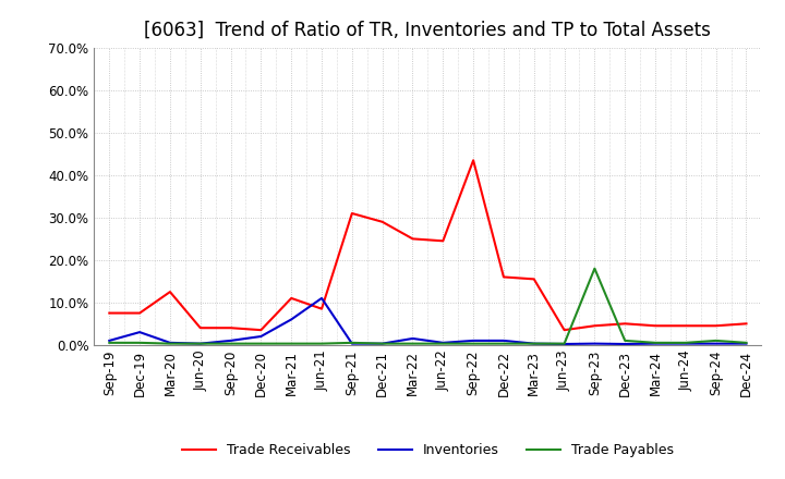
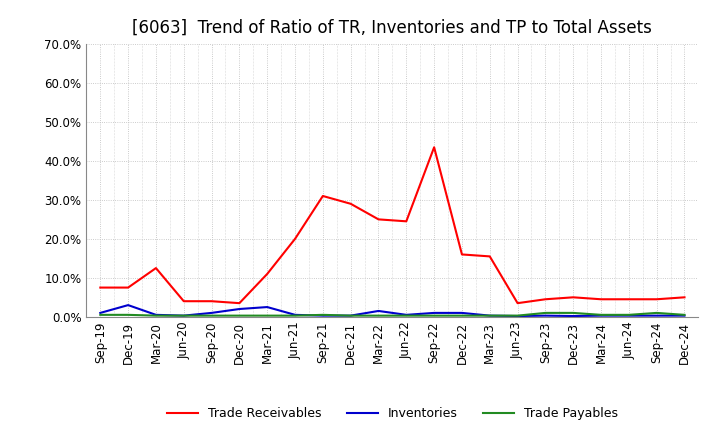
Inventories/Mar-21: 6.0% -> 2.5%
Trade Receivables/Jun-21: 8.5% -> 20.0%
Inventories/Jun-21: 11.0% -> 0.5%
Trade Payables/Sep-23: 18.0% -> 1.0%
